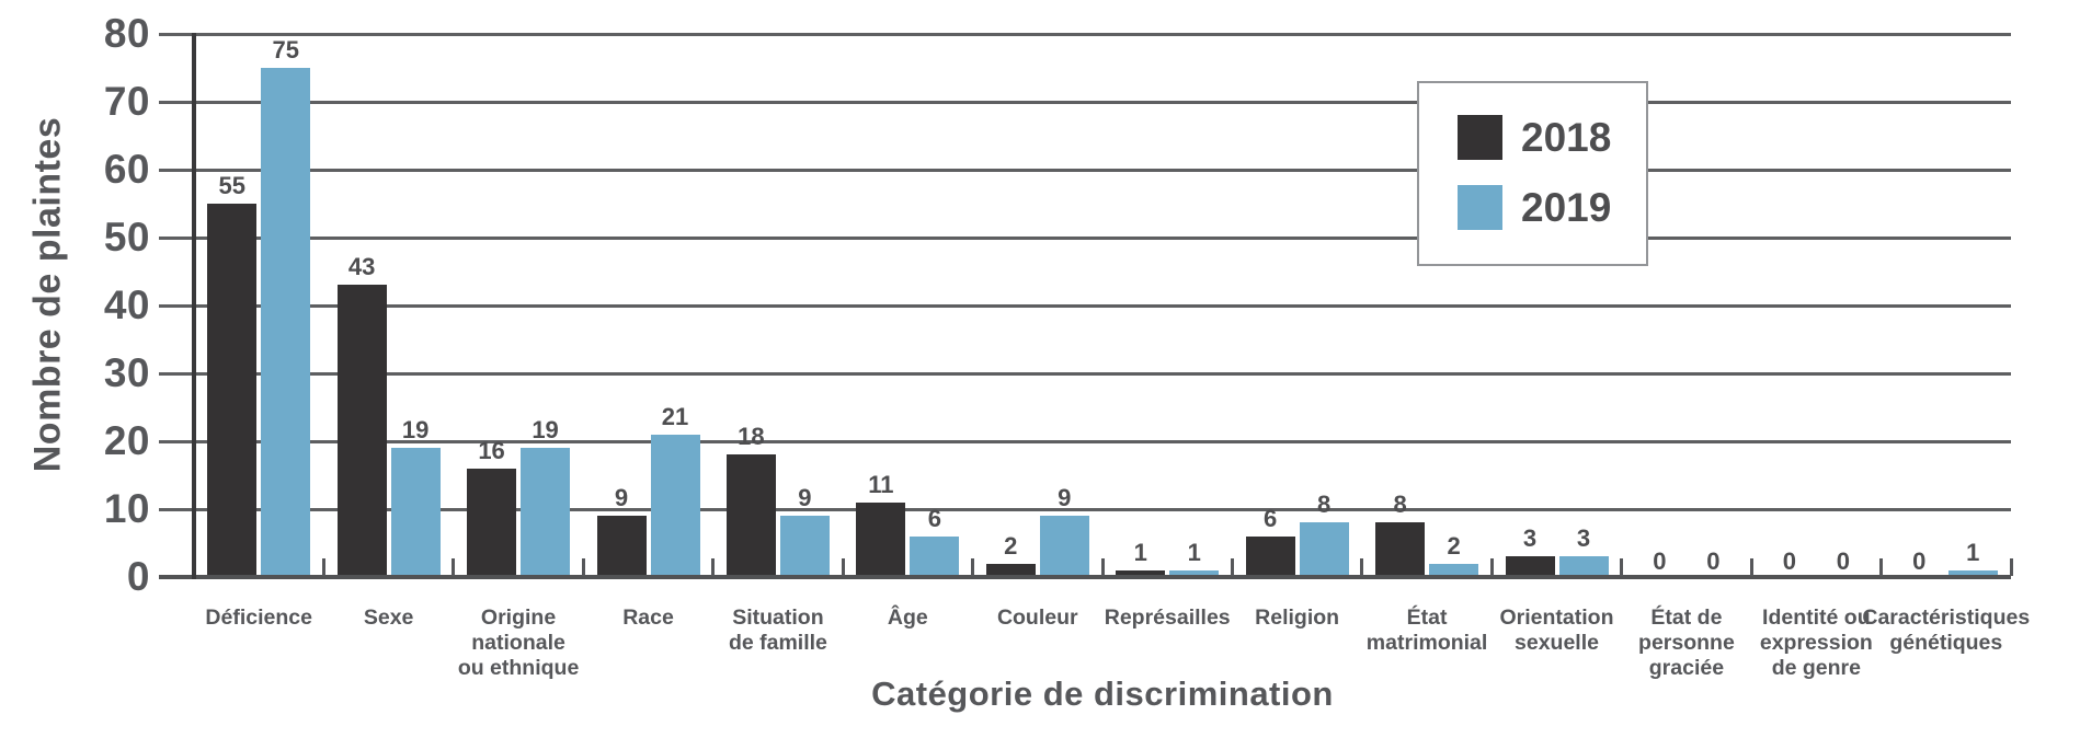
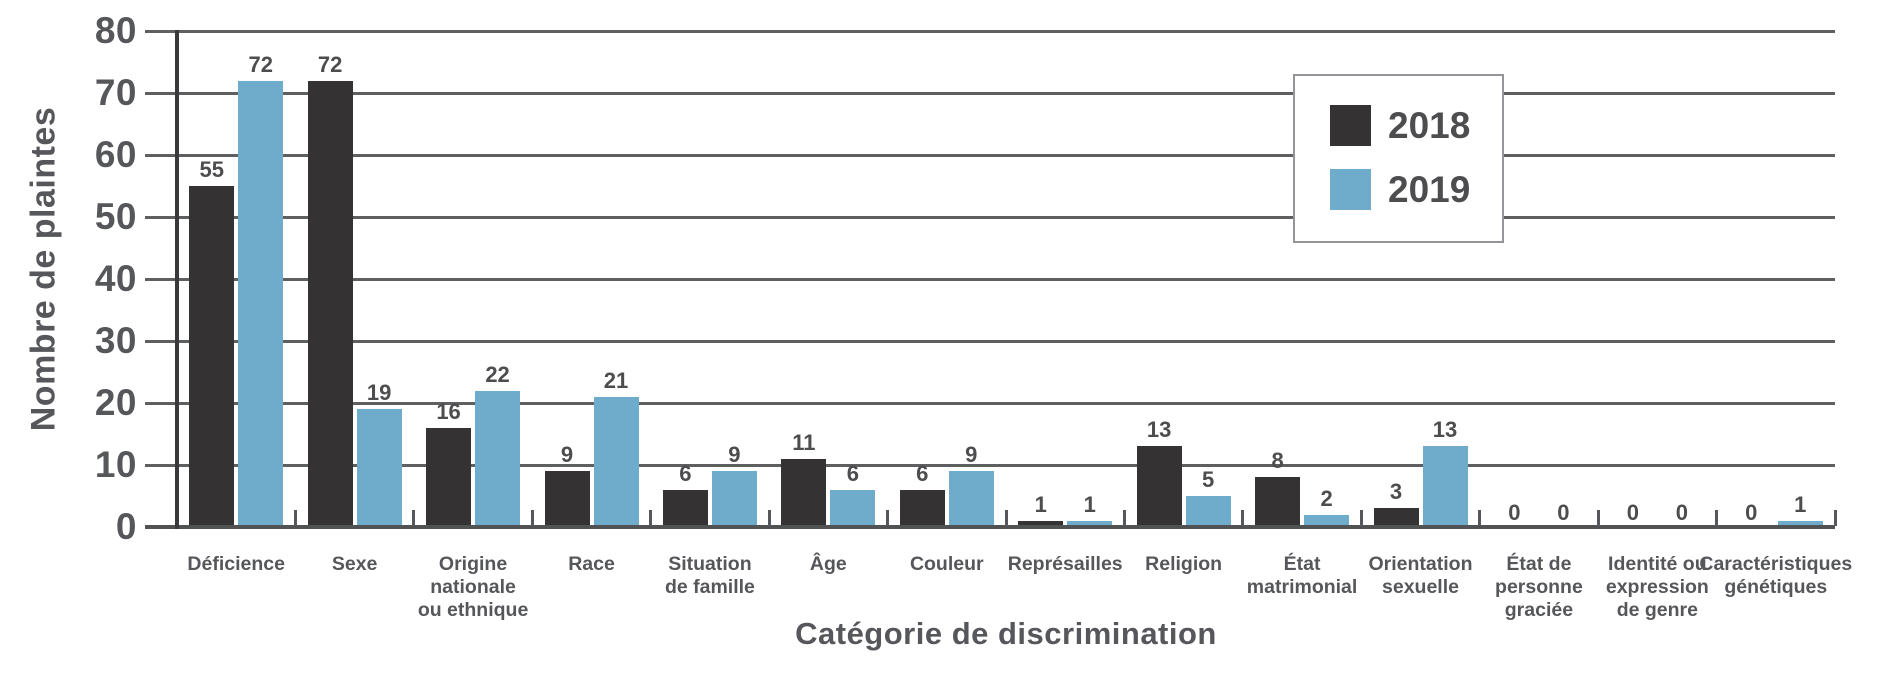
2019/Déficience: 75 -> 72
2018/Sexe: 43 -> 72
2019/Origine nationale ou ethnique: 19 -> 22
2018/Situation de famille: 18 -> 6
2018/Couleur: 2 -> 6
2018/Religion: 6 -> 13
2019/Religion: 8 -> 5
2019/Orientation sexuelle: 3 -> 13
